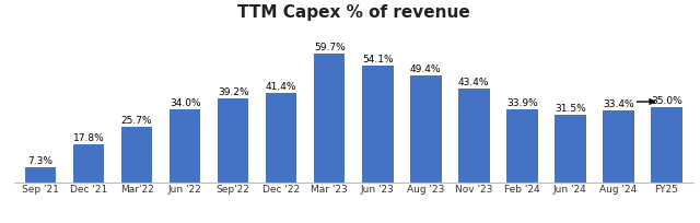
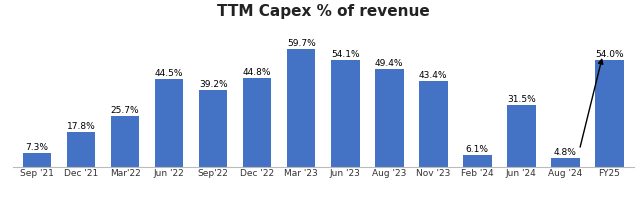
Jun '22: 34.0% -> 44.5%
Dec '22: 41.4% -> 44.8%
Feb '24: 33.9% -> 6.1%
Aug '24: 33.4% -> 4.8%
FY25: 35.0% -> 54.0%
